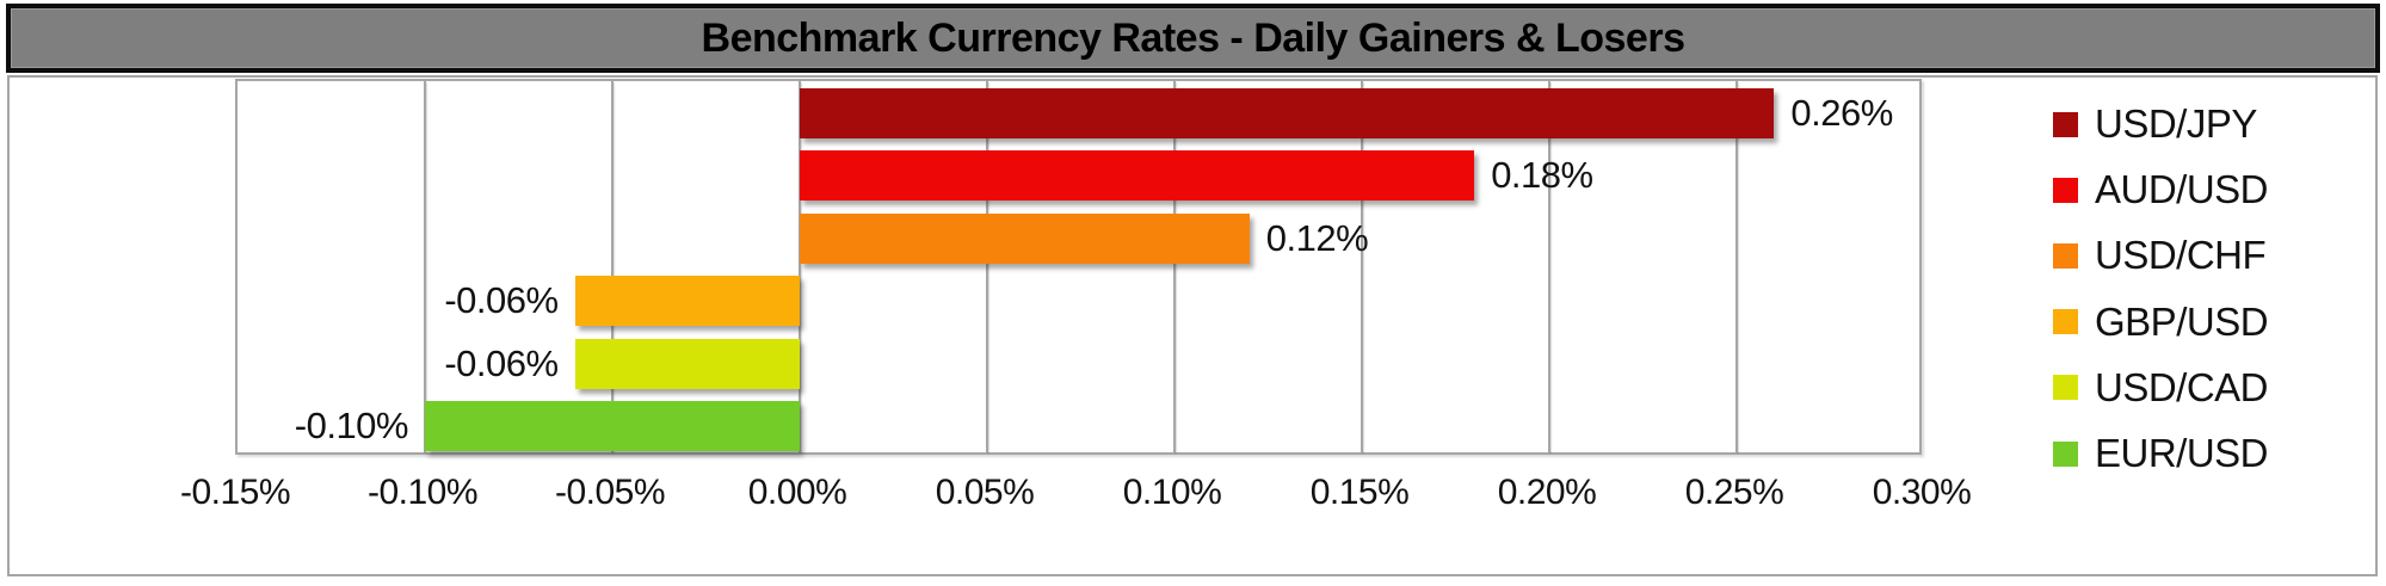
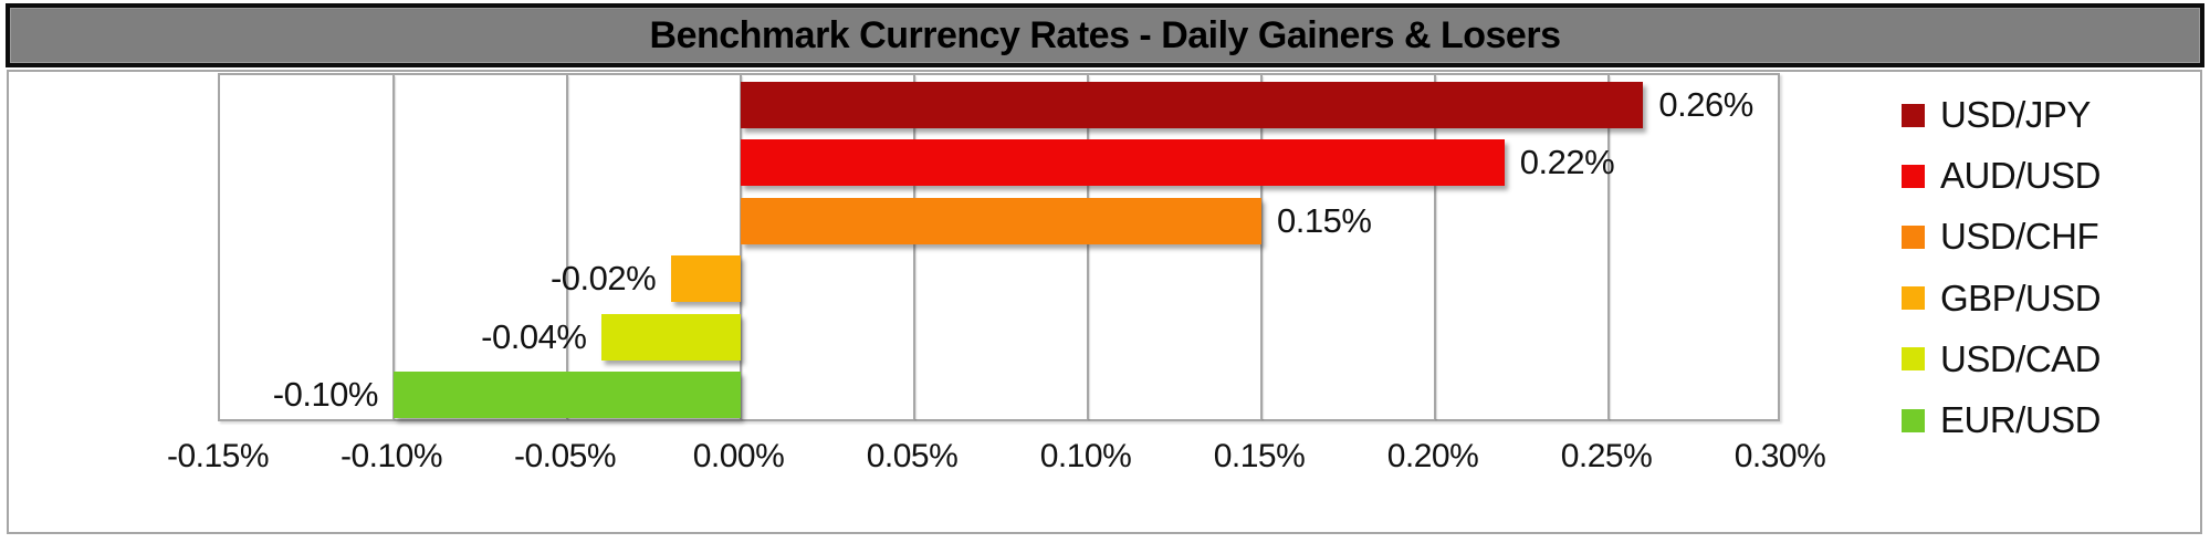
AUD/USD: 0.18% -> 0.22%
USD/CHF: 0.12% -> 0.15%
GBP/USD: -0.06% -> -0.02%
USD/CAD: -0.06% -> -0.04%
